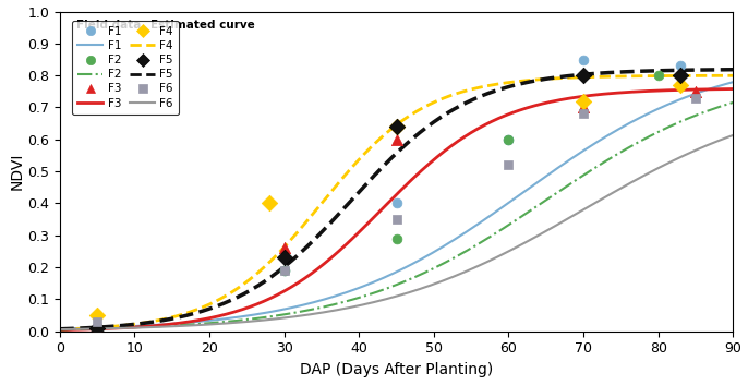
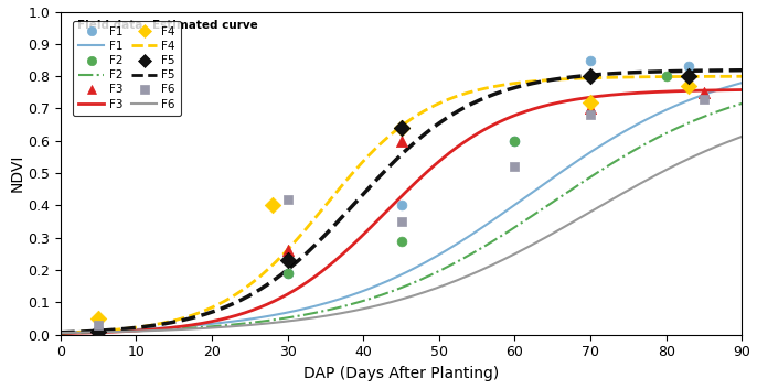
F6/30: 0.19 -> 0.42
